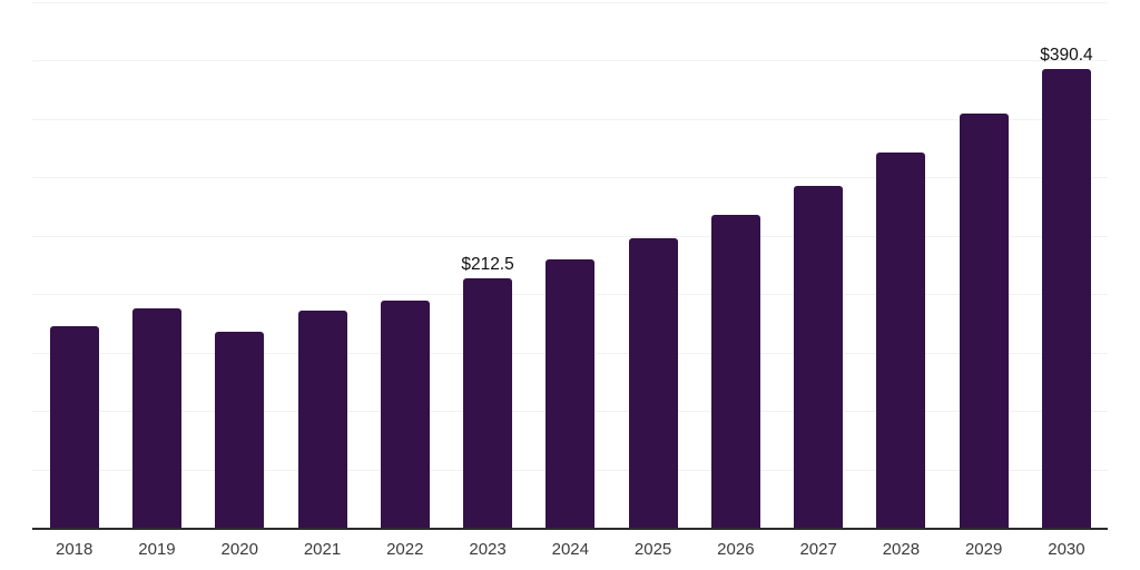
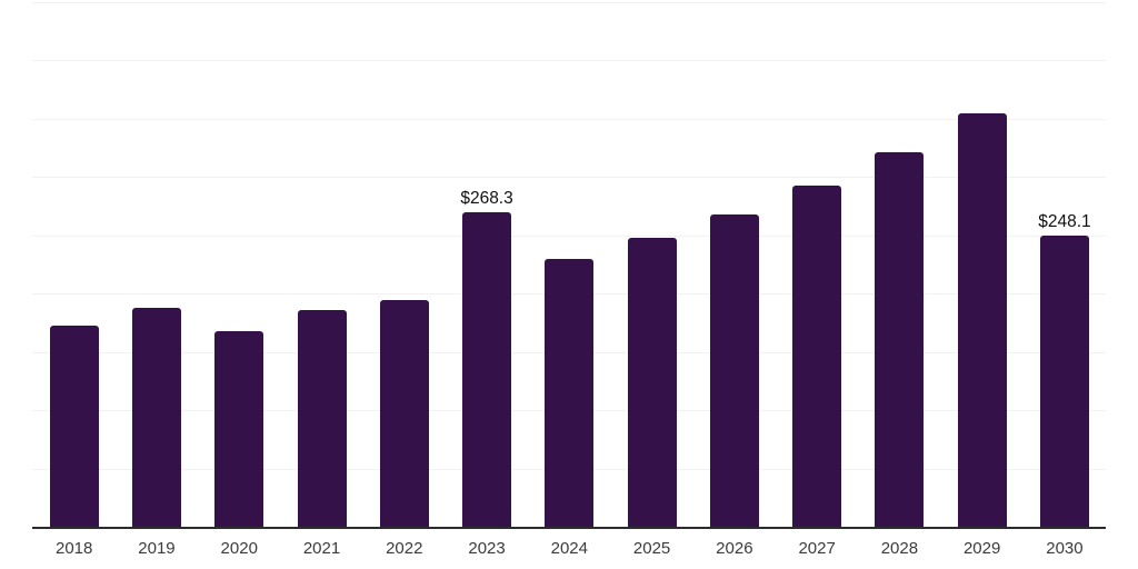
2023: $212.5 -> $268.3
2030: $390.4 -> $248.1
